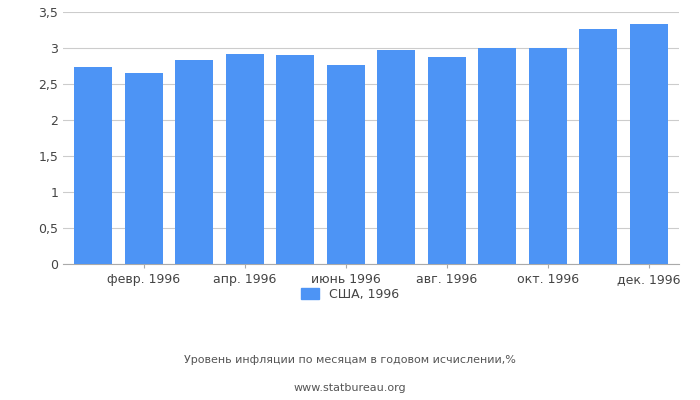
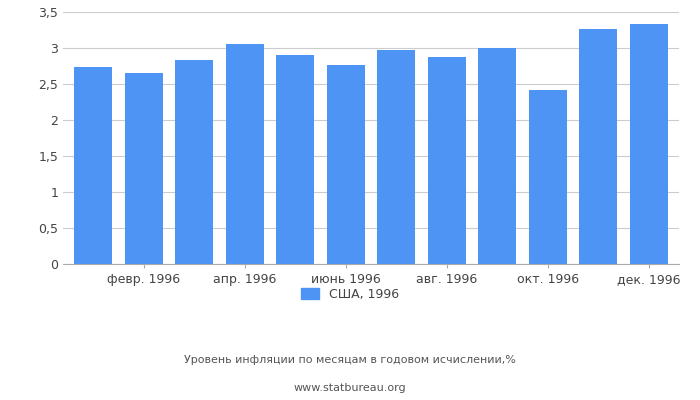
апр. 1996: 2,91 -> 3,06
окт. 1996: 3,00 -> 2,42
